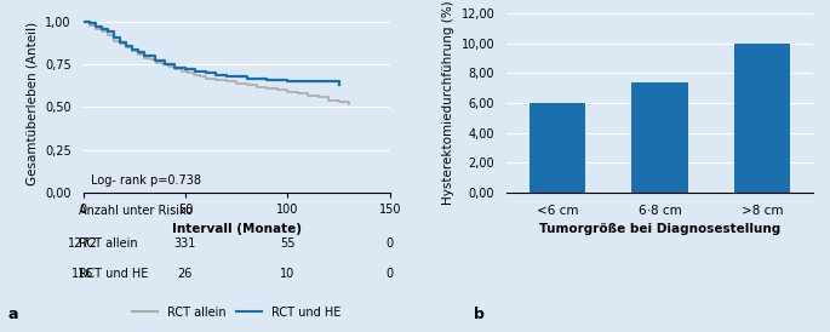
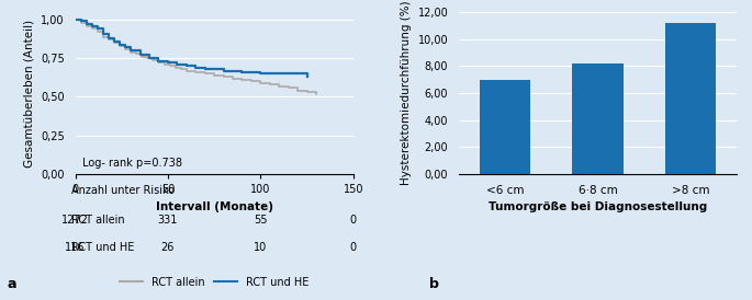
<6 cm: 6,0 -> 7,0
6·8 cm: 7,4 -> 8,2
>8 cm: 10,0 -> 11,2
